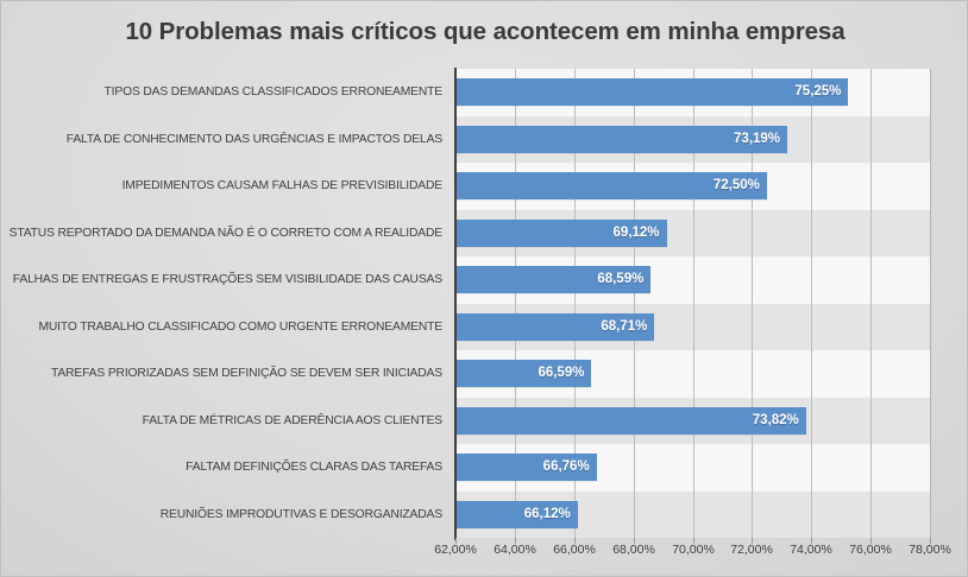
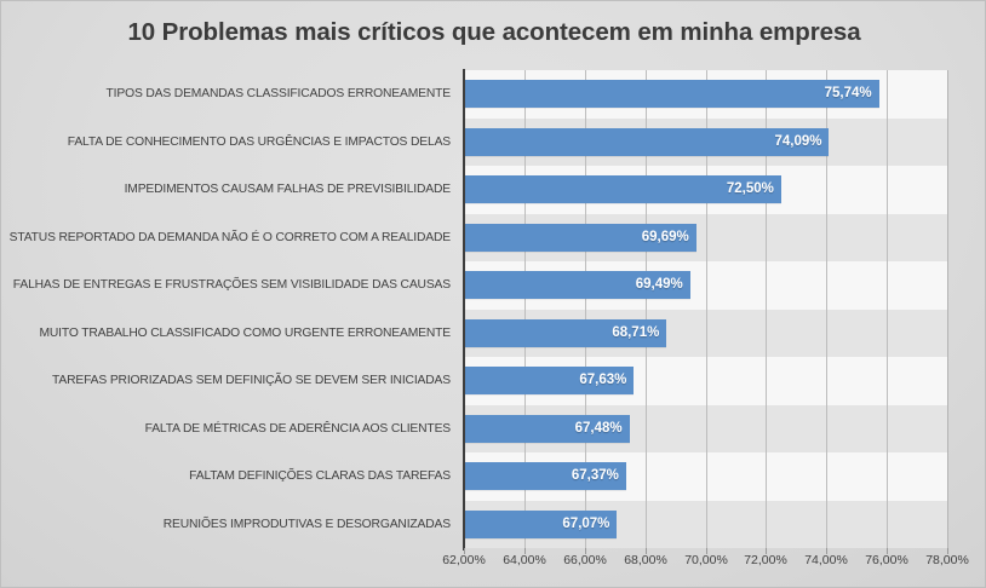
TIPOS DAS DEMANDAS CLASSIFICADOS ERRONEAMENTE: 75,25% -> 75,74%
FALTA DE CONHECIMENTO DAS URGÊNCIAS E IMPACTOS DELAS: 73,19% -> 74,09%
STATUS REPORTADO DA DEMANDA NÃO É O CORRETO COM A REALIDADE: 69,12% -> 69,69%
FALHAS DE ENTREGAS E FRUSTRAÇÕES SEM VISIBILIDADE DAS CAUSAS: 68,59% -> 69,49%
TAREFAS PRIORIZADAS SEM DEFINIÇÃO SE DEVEM SER INICIADAS: 66,59% -> 67,63%
FALTA DE MÉTRICAS DE ADERÊNCIA AOS CLIENTES: 73,82% -> 67,48%
FALTAM DEFINIÇÕES CLARAS DAS TAREFAS: 66,76% -> 67,37%
REUNIÕES IMPRODUTIVAS E DESORGANIZADAS: 66,12% -> 67,07%
